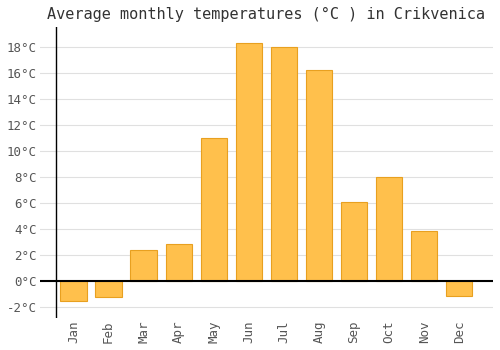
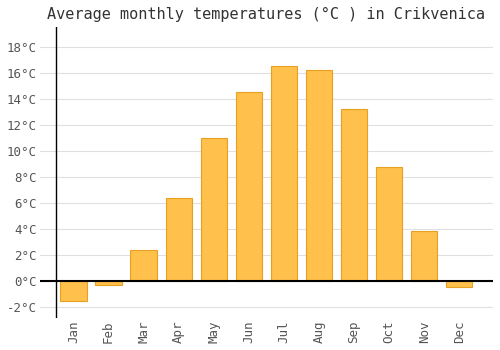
Feb: -1.2°C -> -0.3°C
Apr: 2.9°C -> 6.4°C
Jun: 18.3°C -> 14.5°C
Jul: 18.0°C -> 16.5°C
Sep: 6.1°C -> 13.2°C
Oct: 8.0°C -> 8.8°C
Dec: -1.1°C -> -0.4°C
